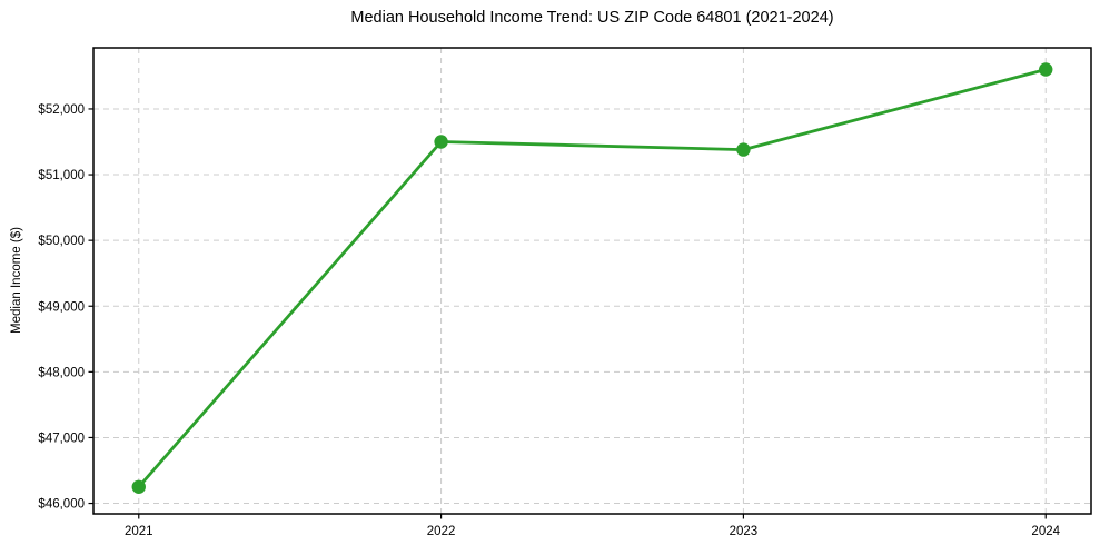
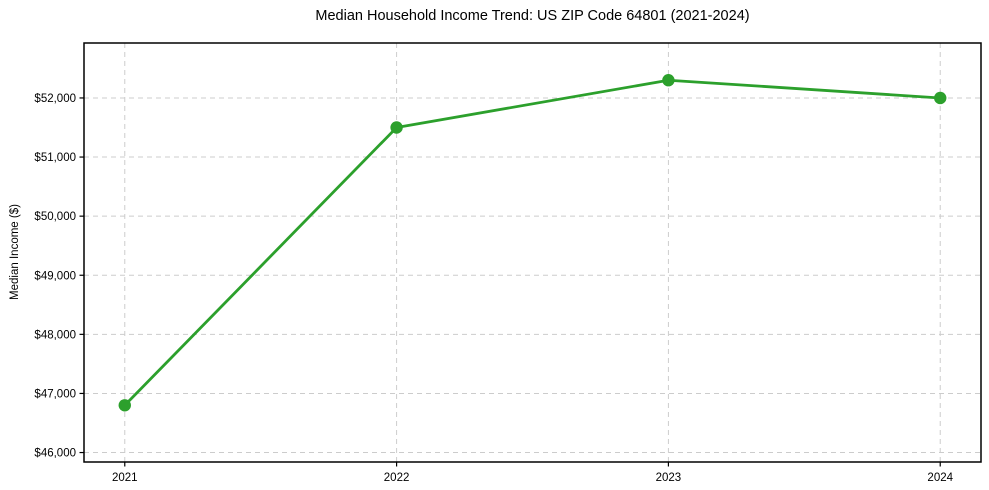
2021: $46200 -> $46800
2023: $51400 -> $52300
2024: $52600 -> $52000
